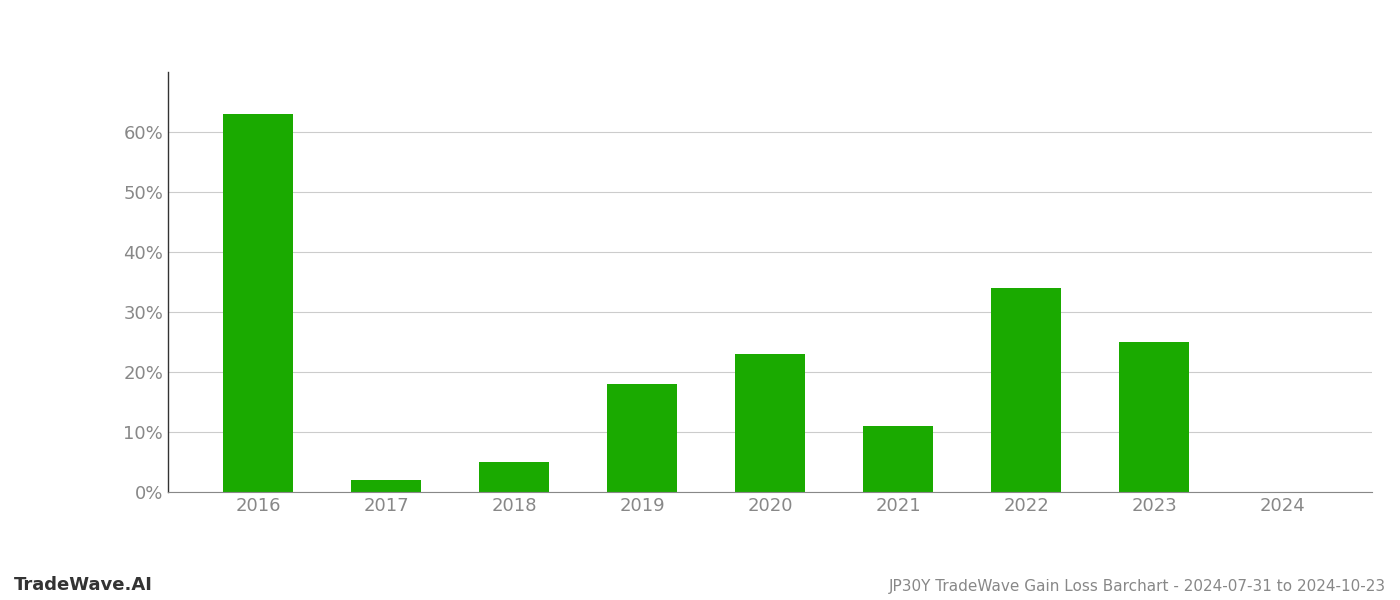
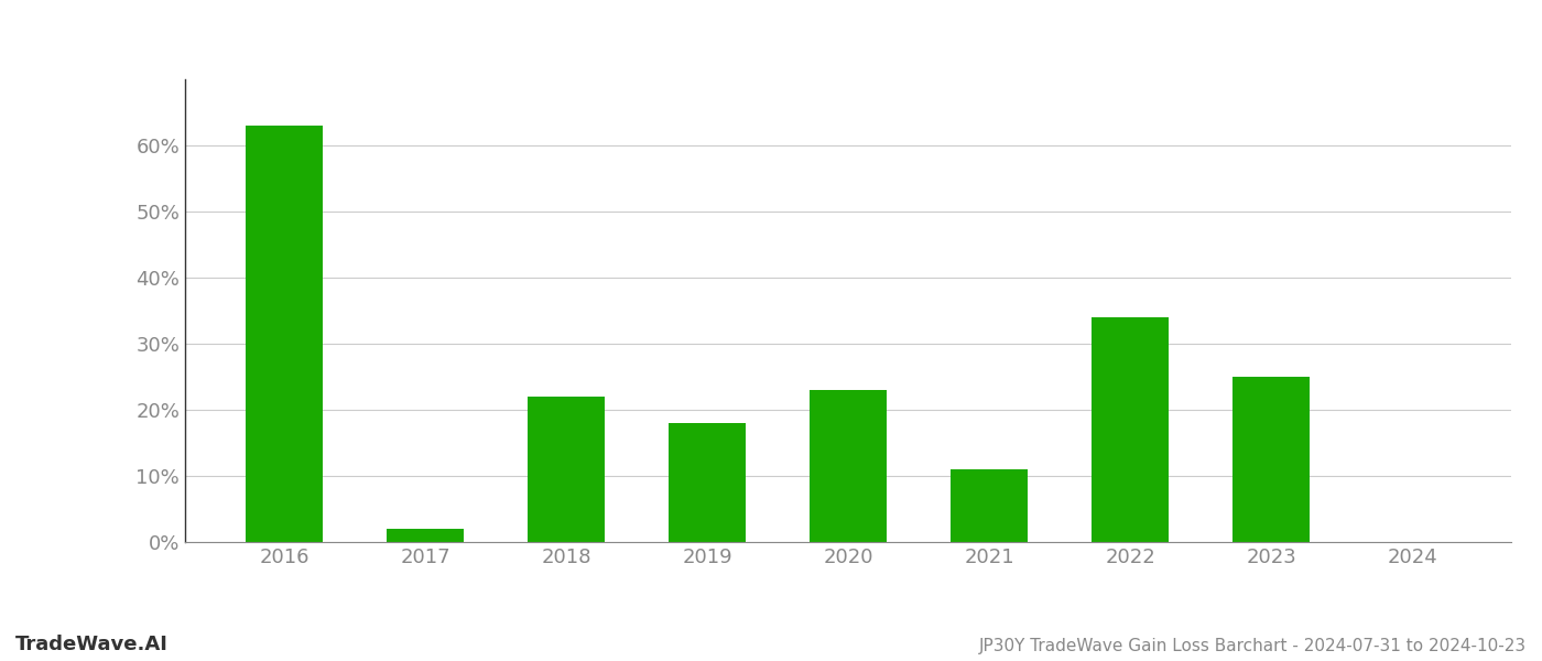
2018: 5% -> 22%
